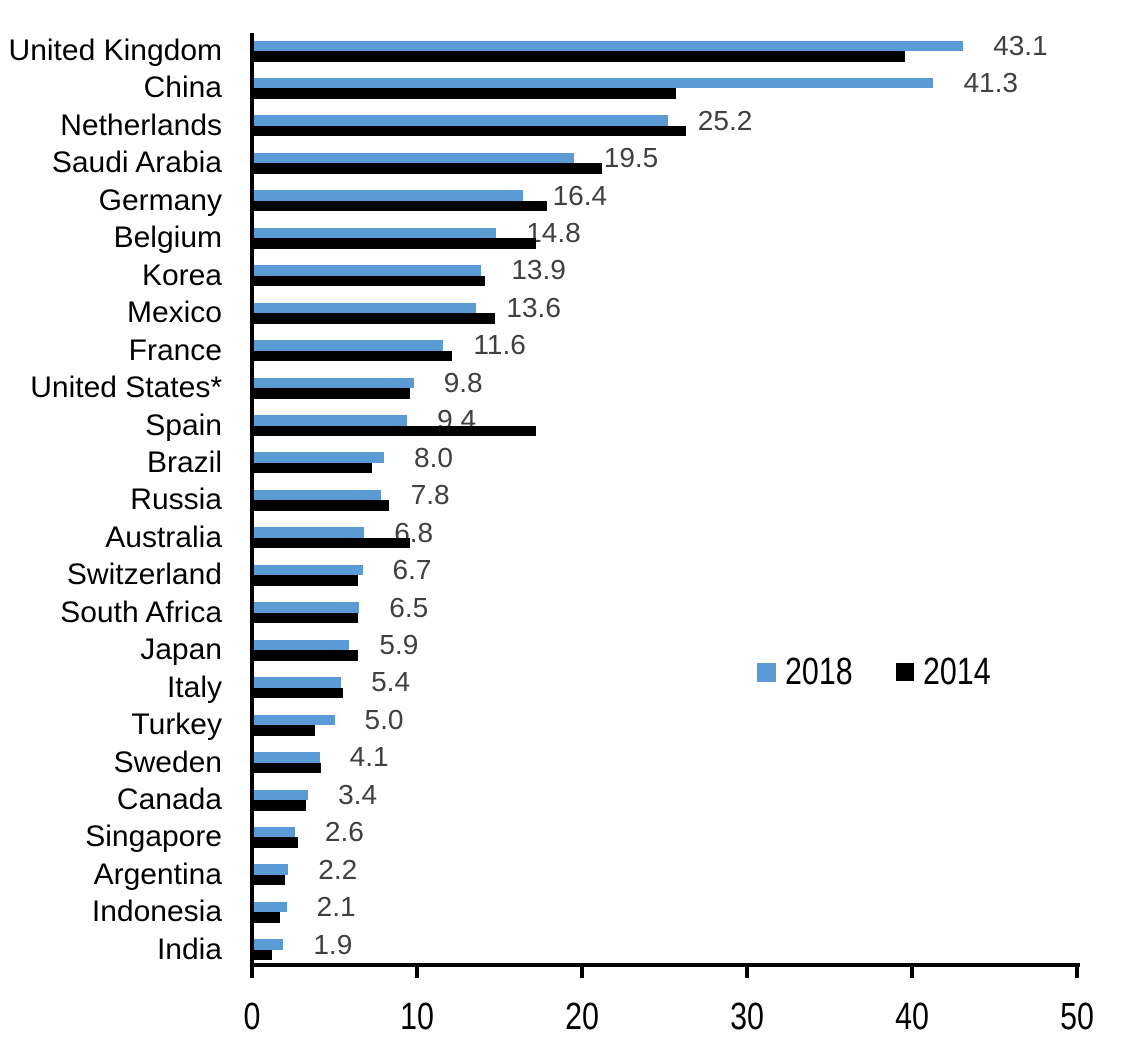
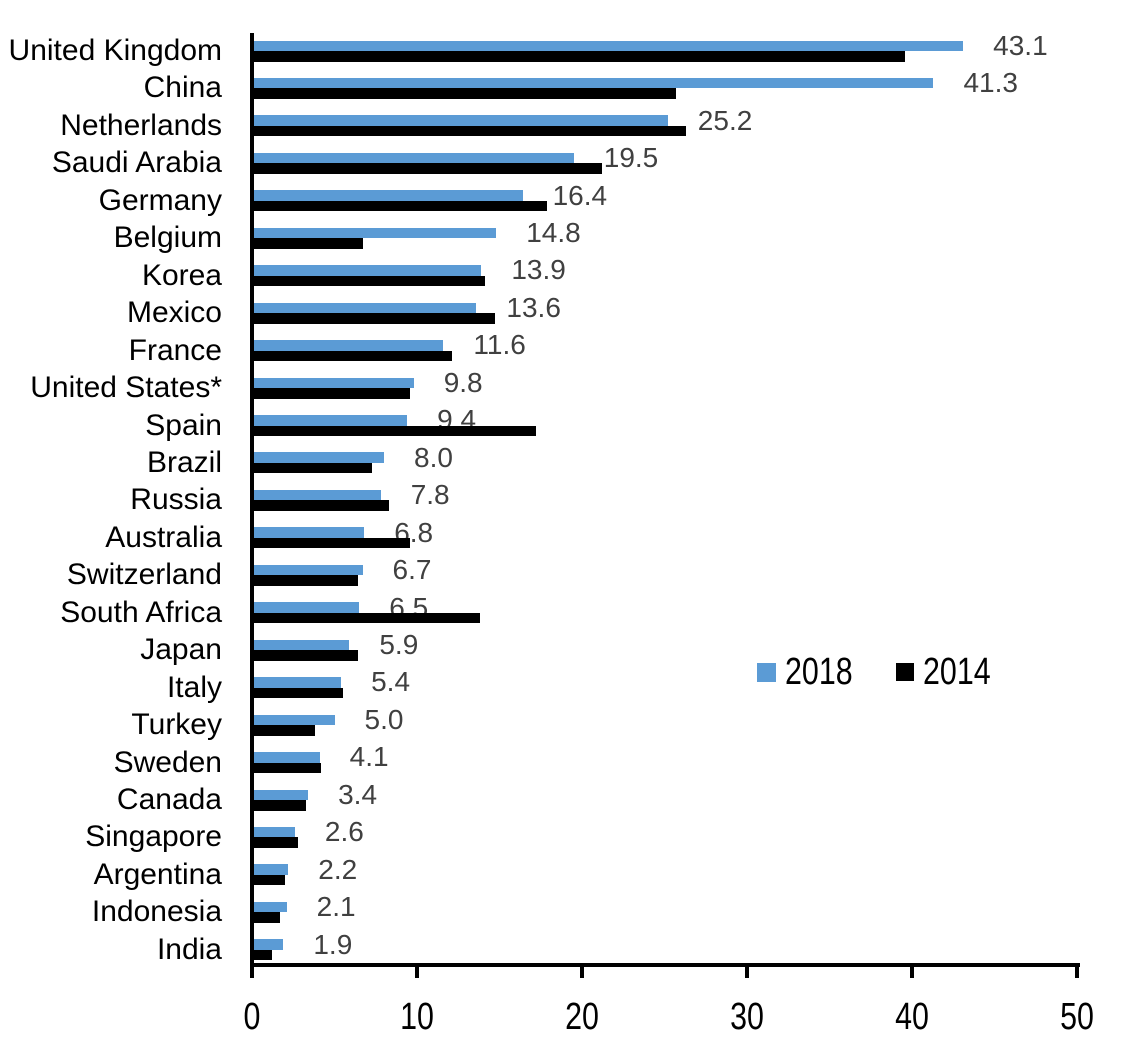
2014/Belgium: 17.2 -> 6.7
2014/South Africa: 6.4 -> 13.8
